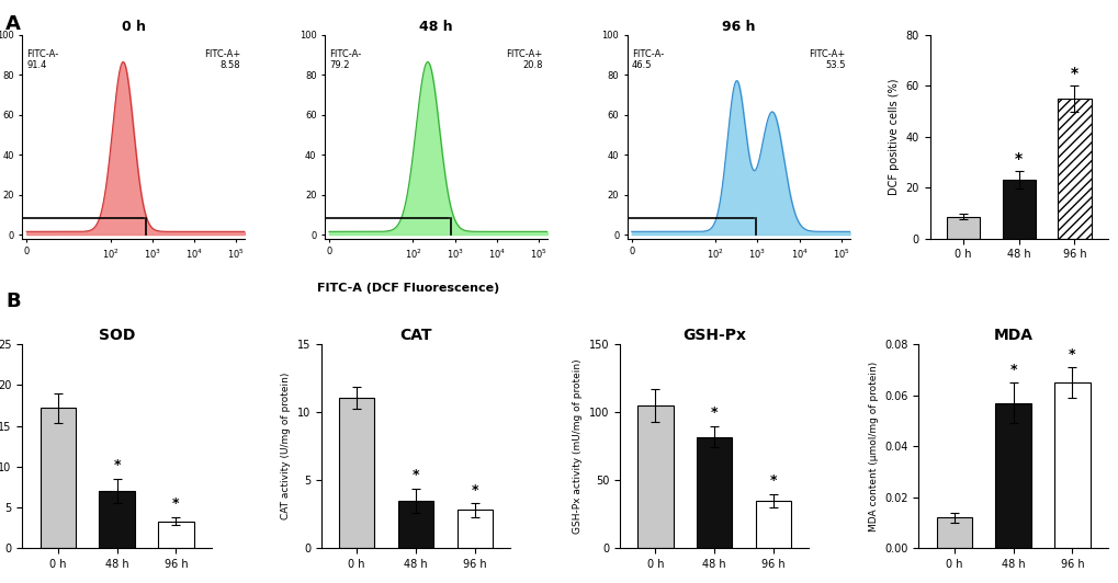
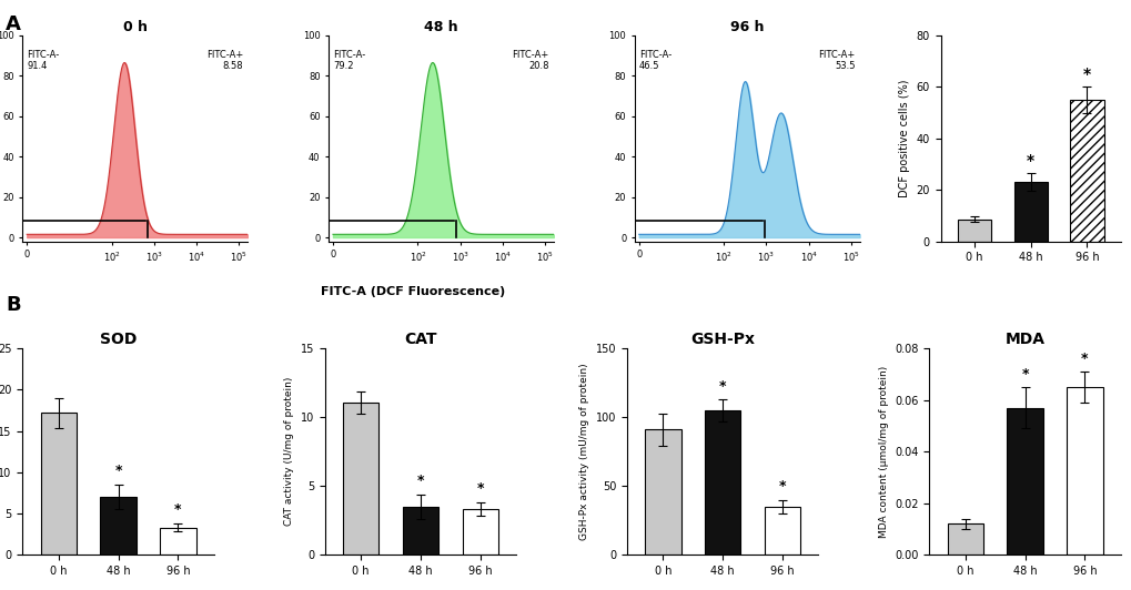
CAT/96 h: 2.8 -> 3.3
GSH-Px/0 h: 105 -> 91
GSH-Px/48 h: 82 -> 105
